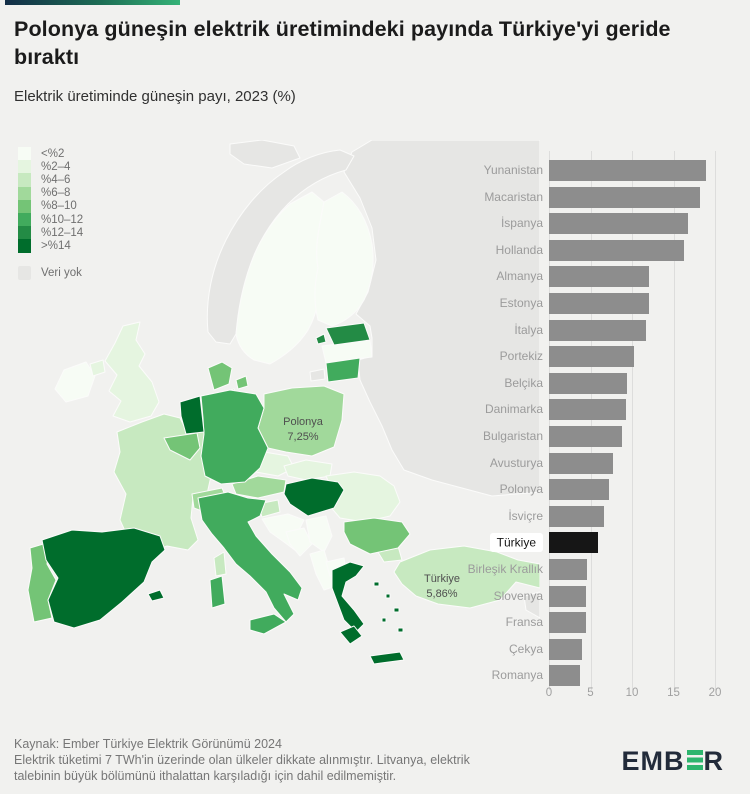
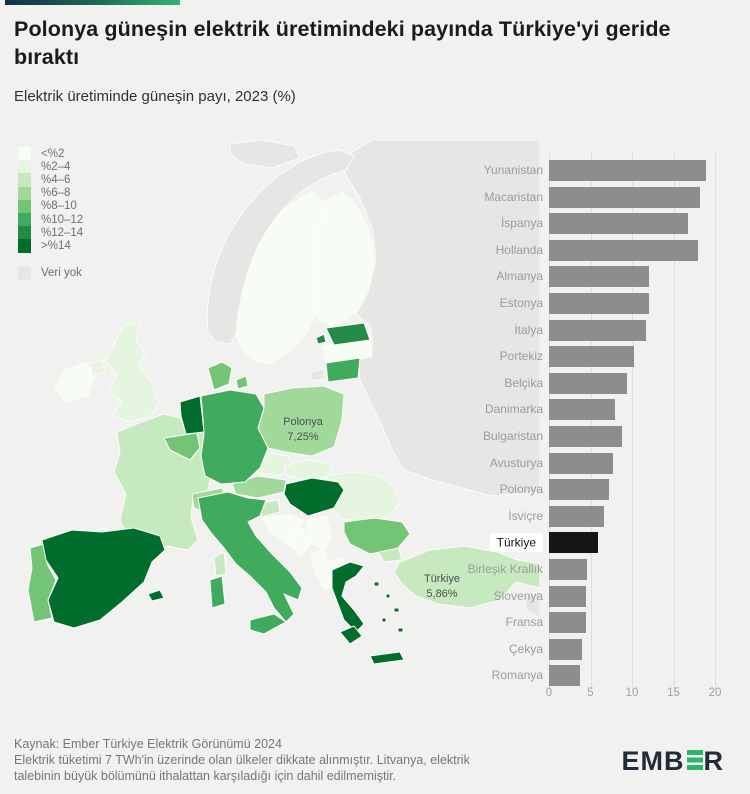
Hollanda: 16 -> 18
Danimarka: 9 -> 8
